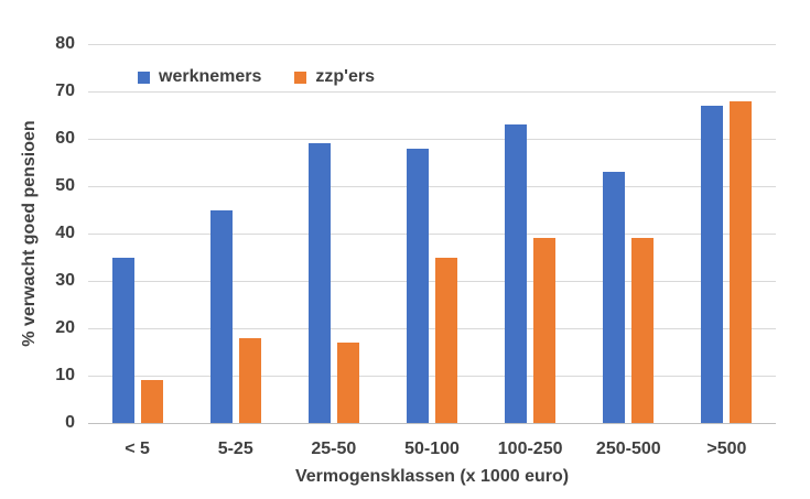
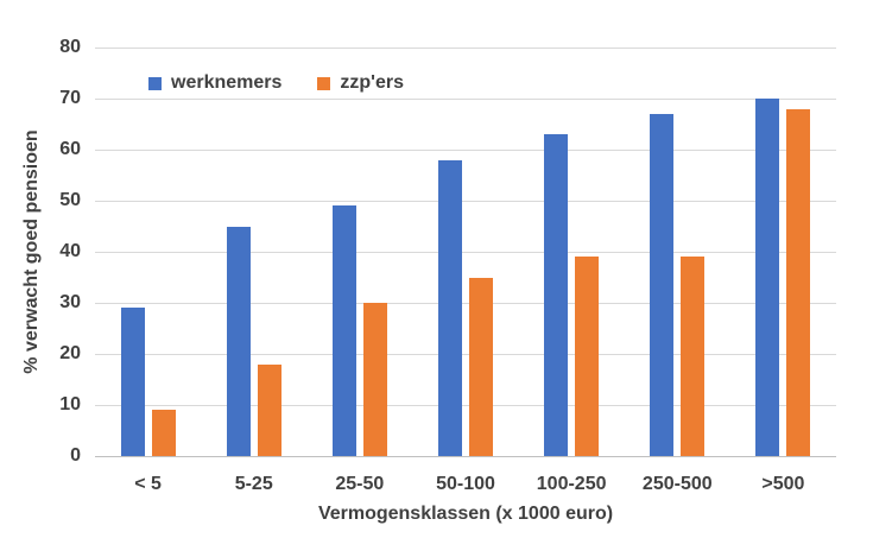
werknemers/< 5: 35 -> 29
werknemers/25-50: 59 -> 49
zzp'ers/25-50: 17 -> 30
werknemers/250-500: 53 -> 67
werknemers/>500: 67 -> 70
